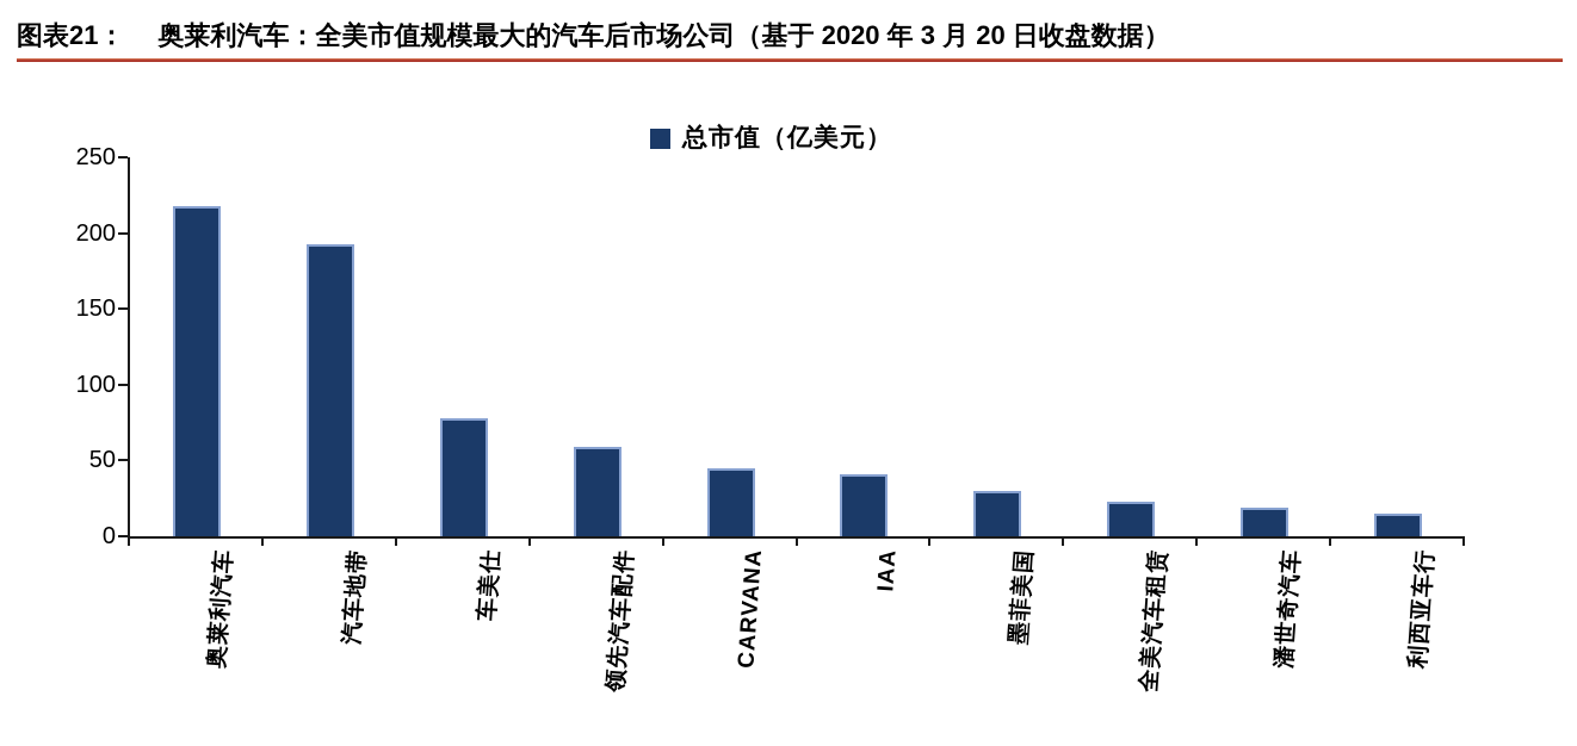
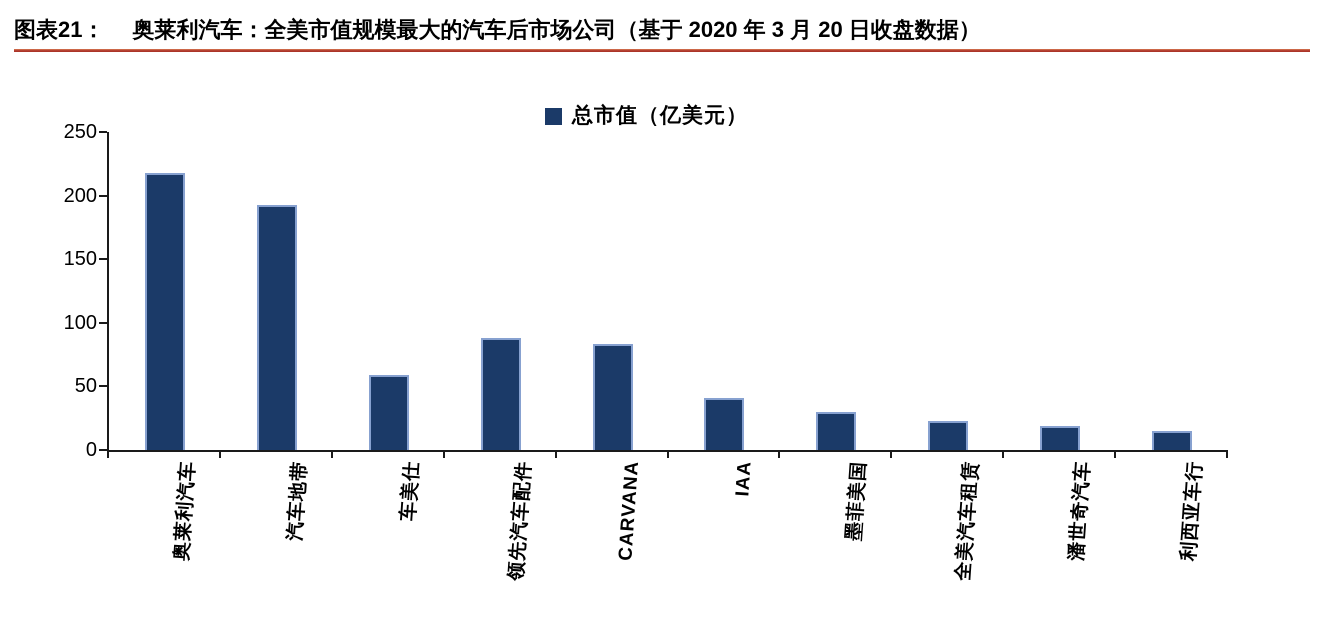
车美仕: 78 -> 59
领先汽车配件: 59 -> 88
CARVANA: 45 -> 83
